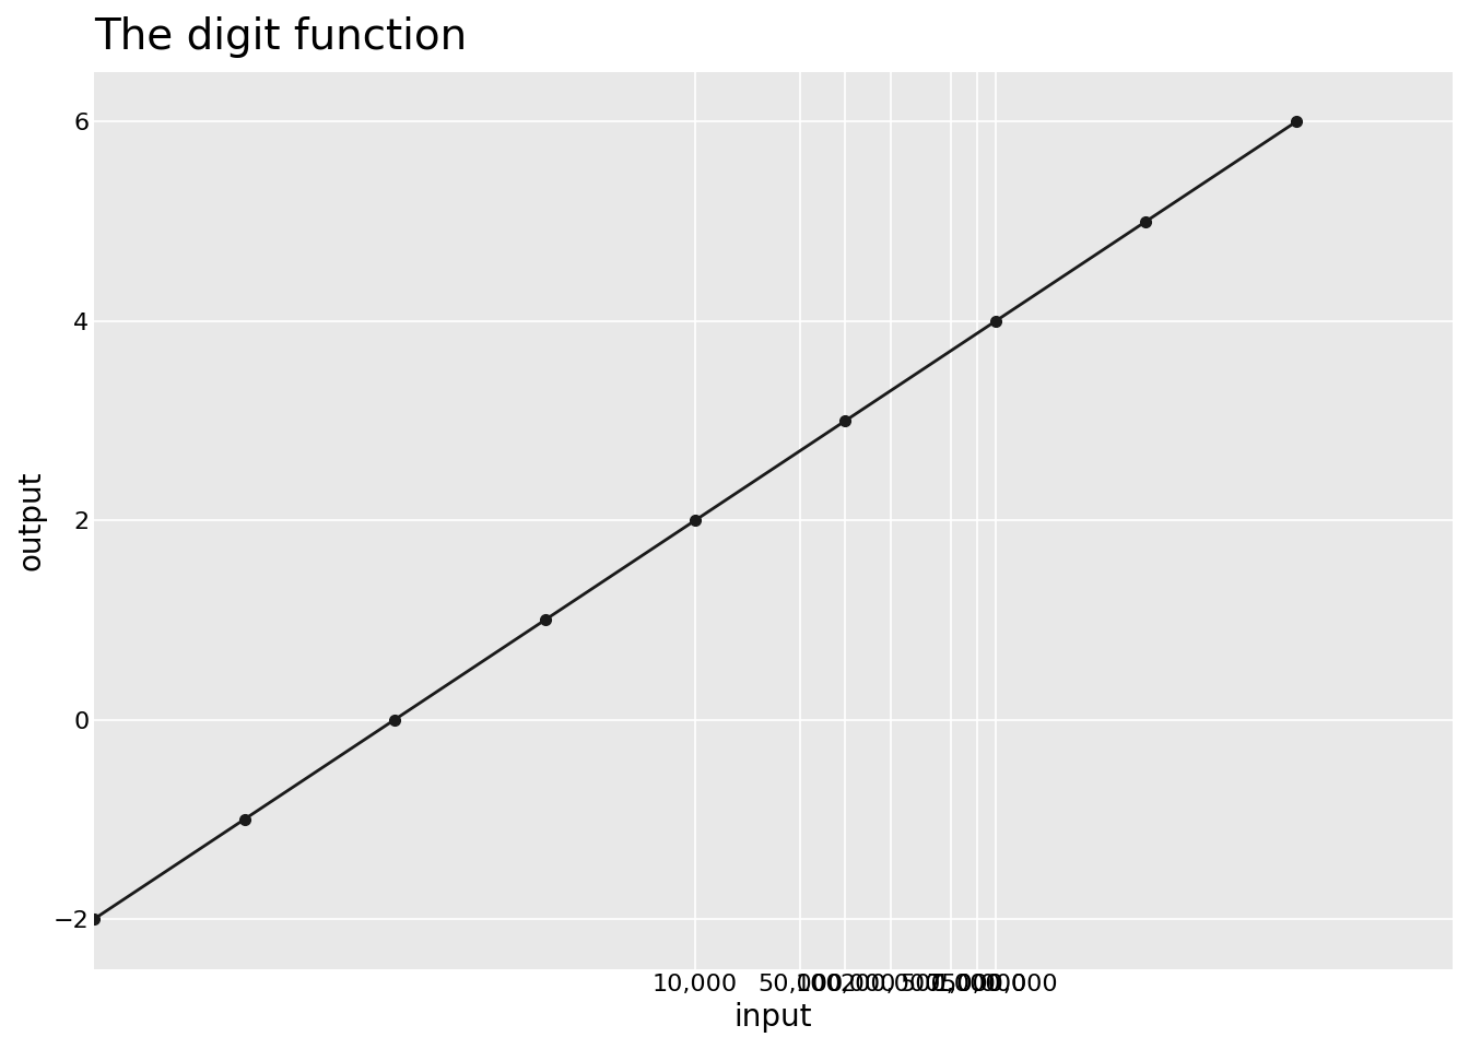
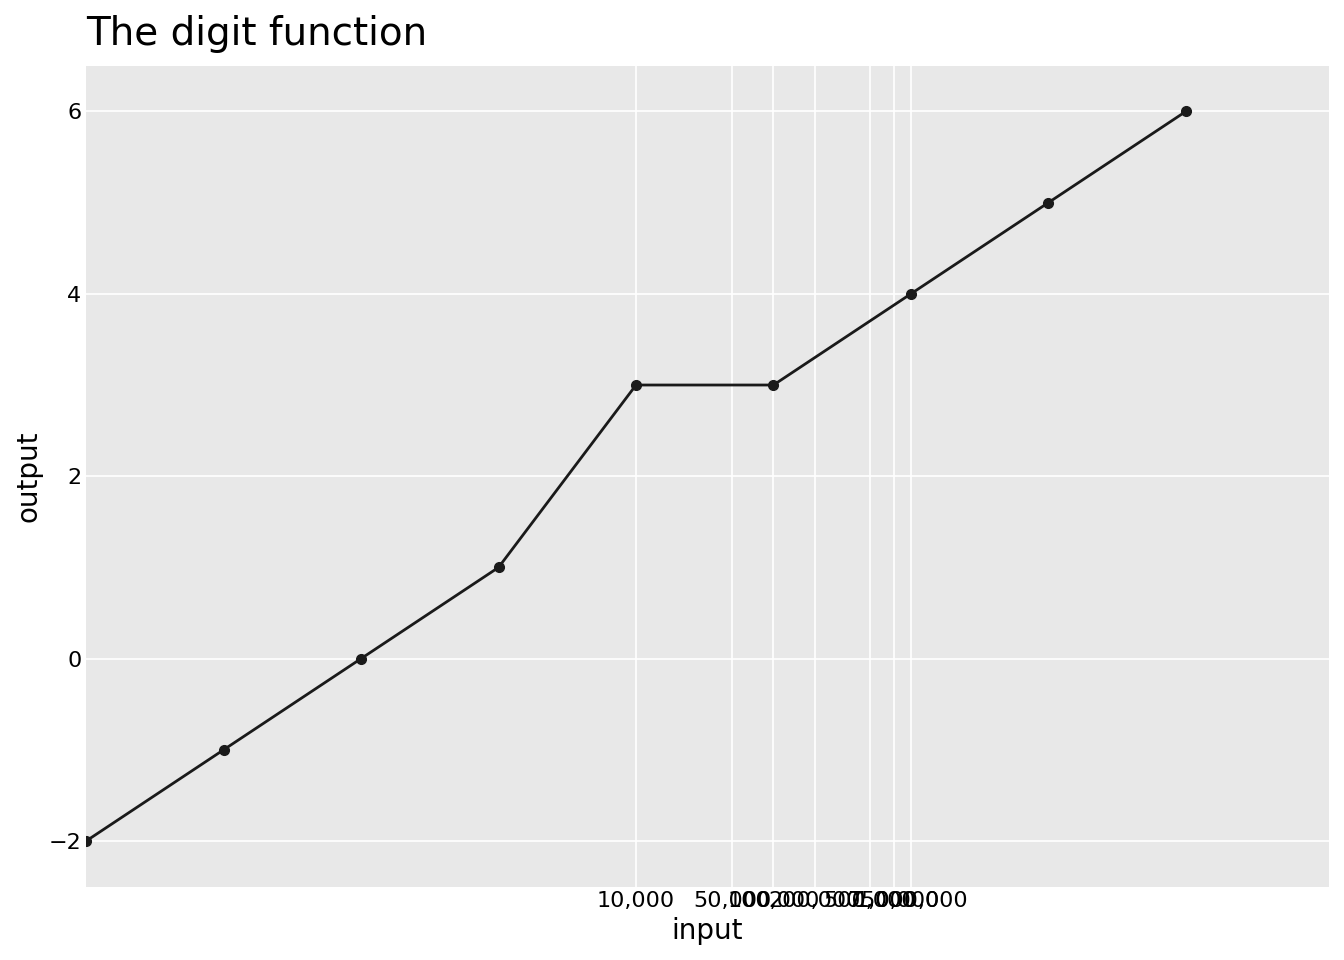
10,000: 2 -> 3
